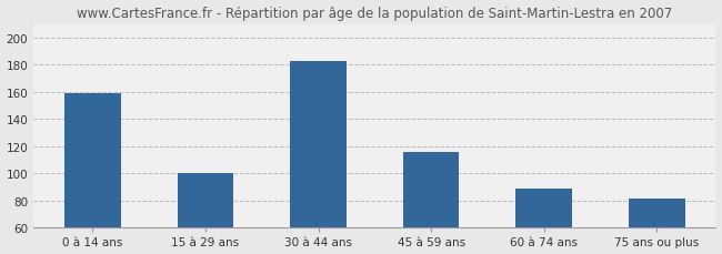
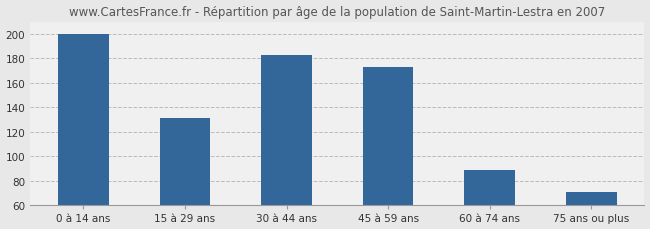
0 à 14 ans: 159 -> 200
15 à 29 ans: 100 -> 131
45 à 59 ans: 116 -> 173
75 ans ou plus: 81 -> 71
